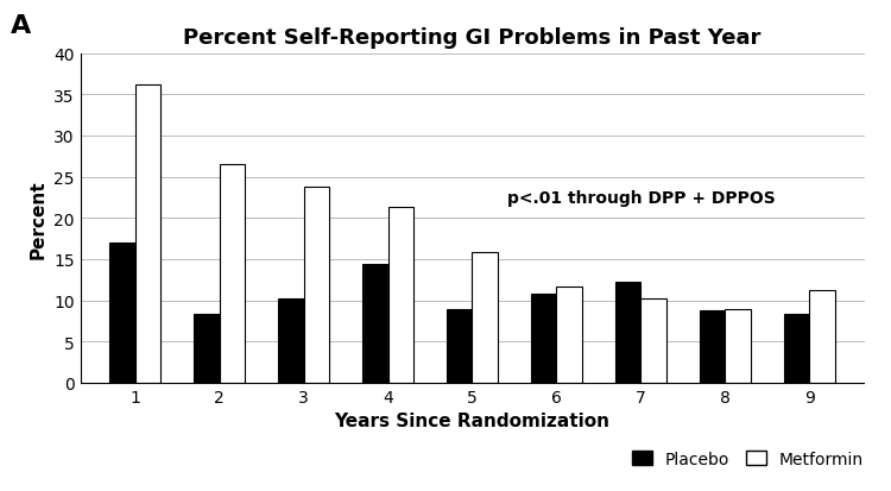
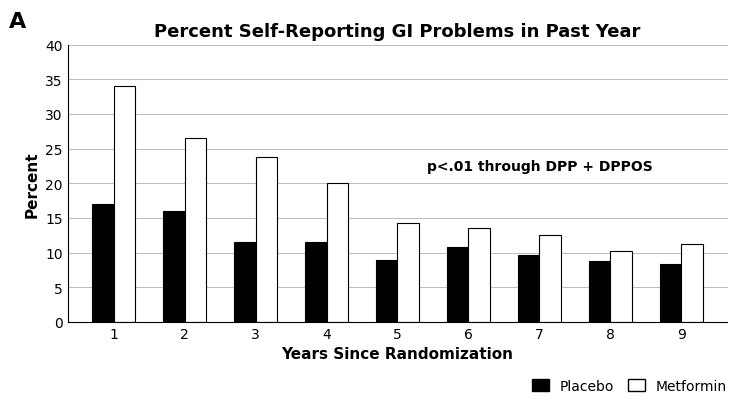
Metformin/1: 36.2 -> 34.0
Placebo/2: 8.4 -> 16.0
Placebo/3: 10.2 -> 11.5
Placebo/4: 14.4 -> 11.5
Metformin/4: 21.4 -> 20.0
Metformin/5: 15.8 -> 14.3
Metformin/6: 11.6 -> 13.5
Placebo/7: 12.2 -> 9.7
Metformin/7: 10.2 -> 12.5
Metformin/8: 9.0 -> 10.2
